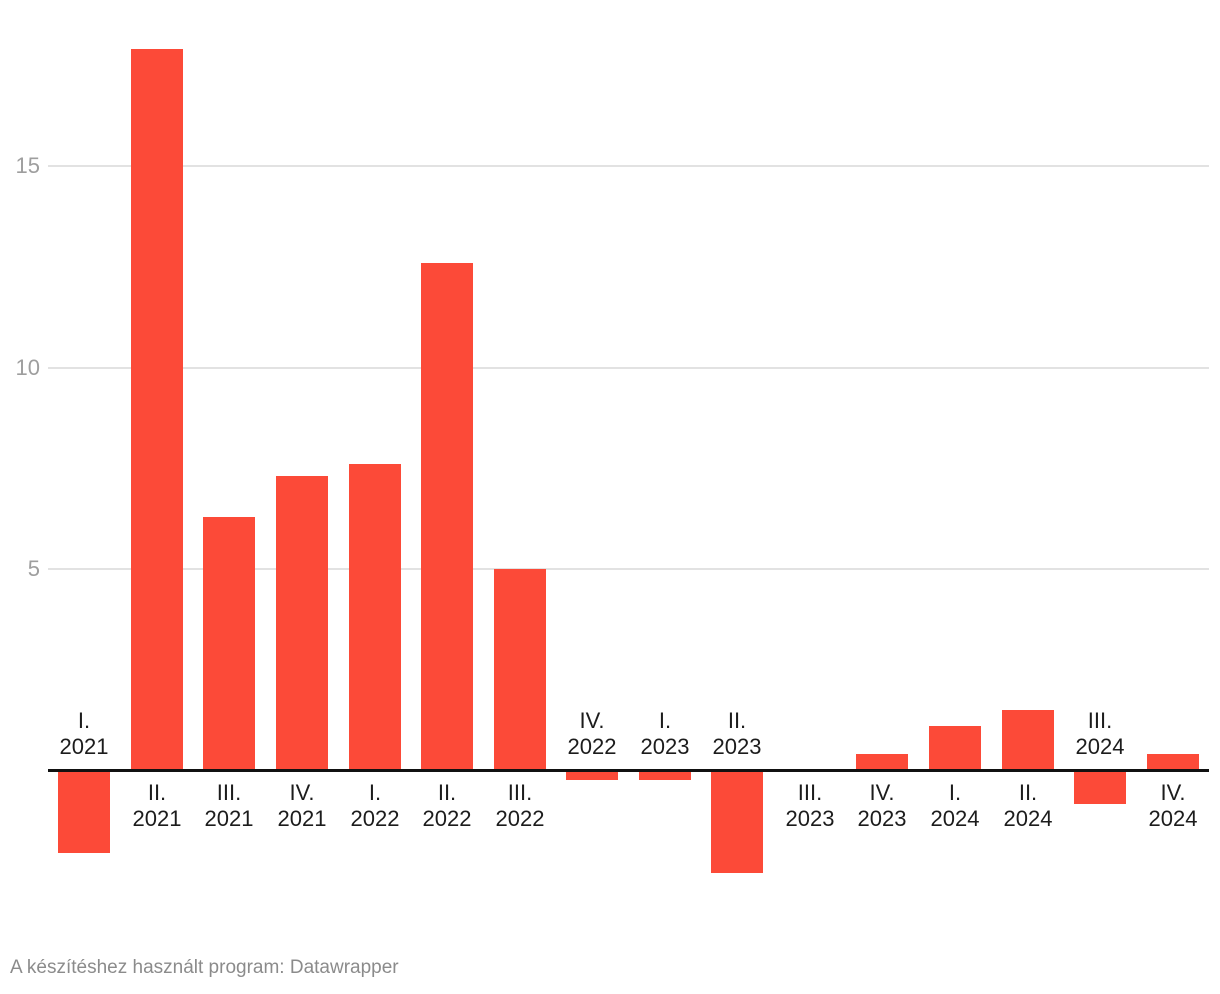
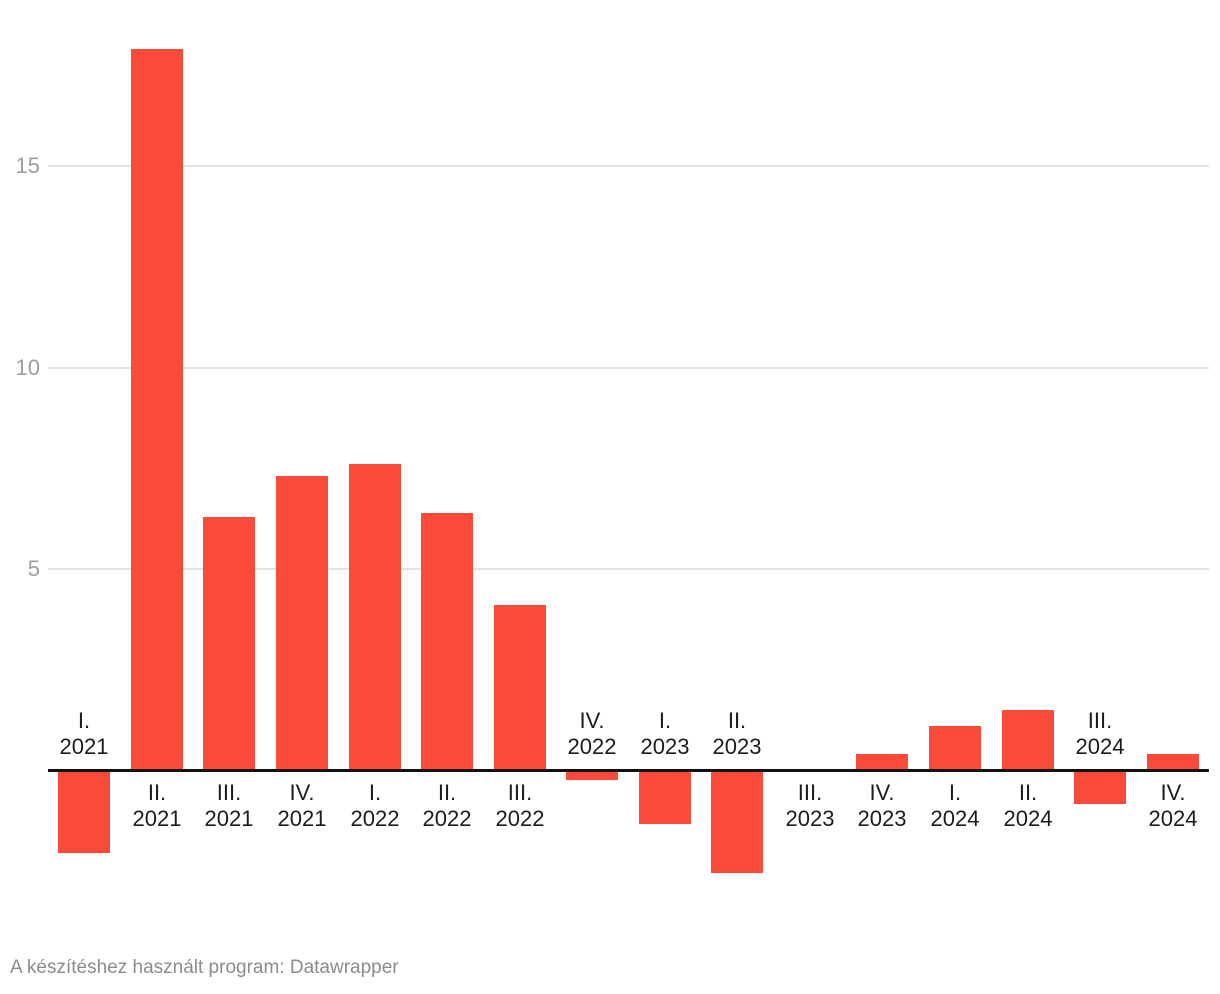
II. 2022: 12.6 -> 6.4
III. 2022: 5.0 -> 4.1
I. 2023: -0.2 -> -1.3
